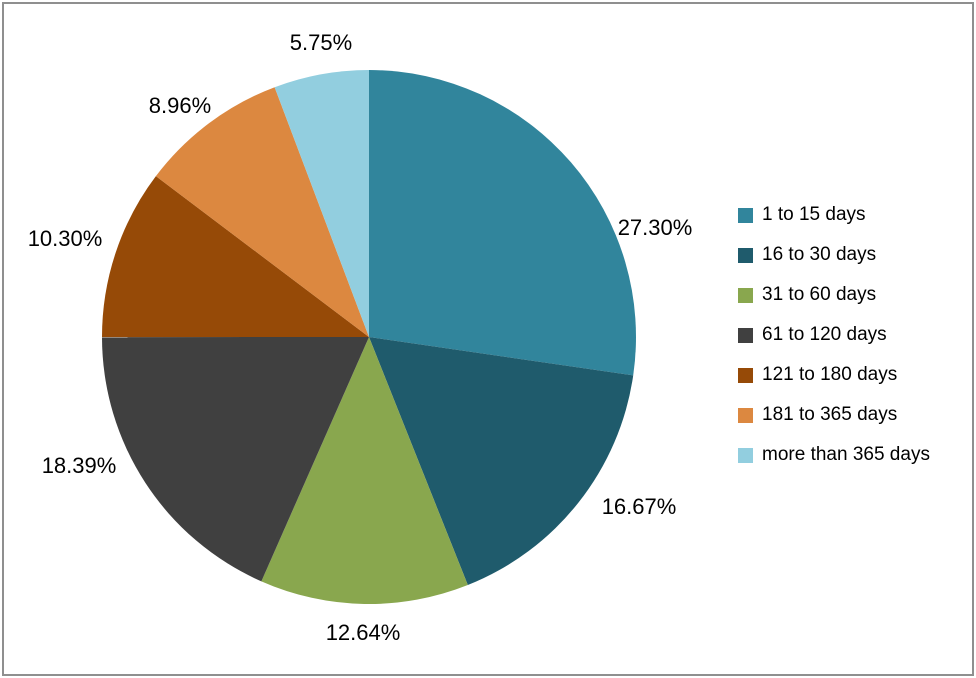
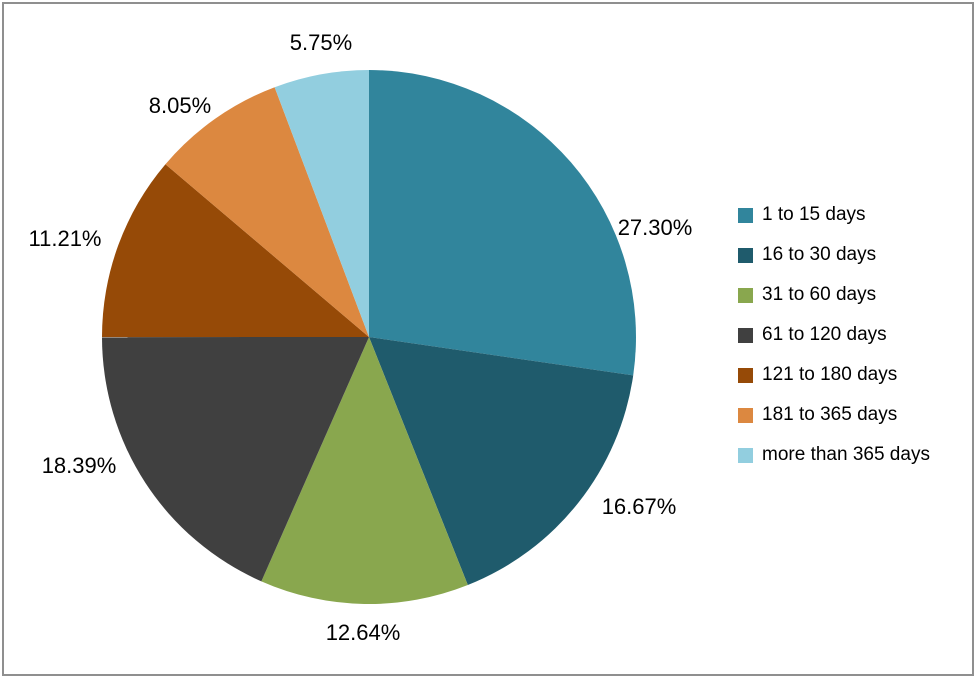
121 to 180 days: 10.30% -> 11.21%
181 to 365 days: 8.96% -> 8.05%
